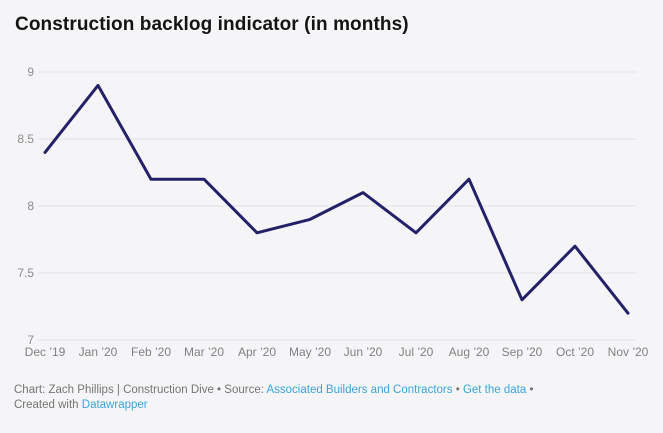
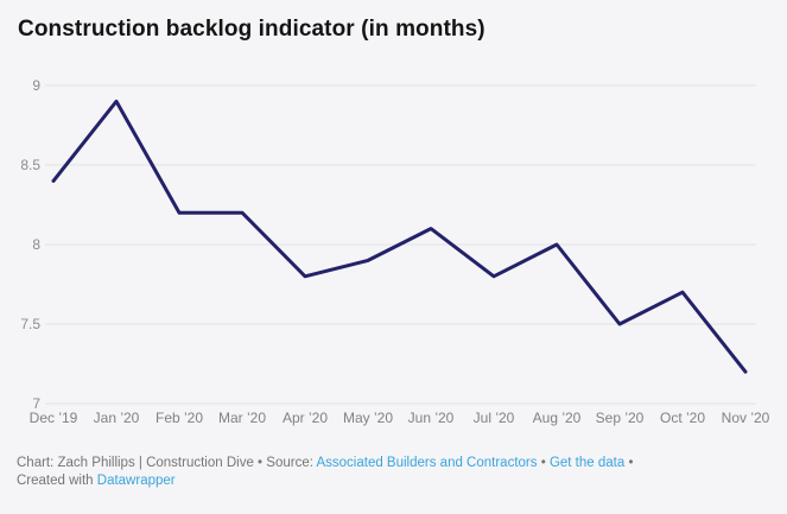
Aug ’20: 8.2 -> 8.0
Sep ’20: 7.3 -> 7.5
